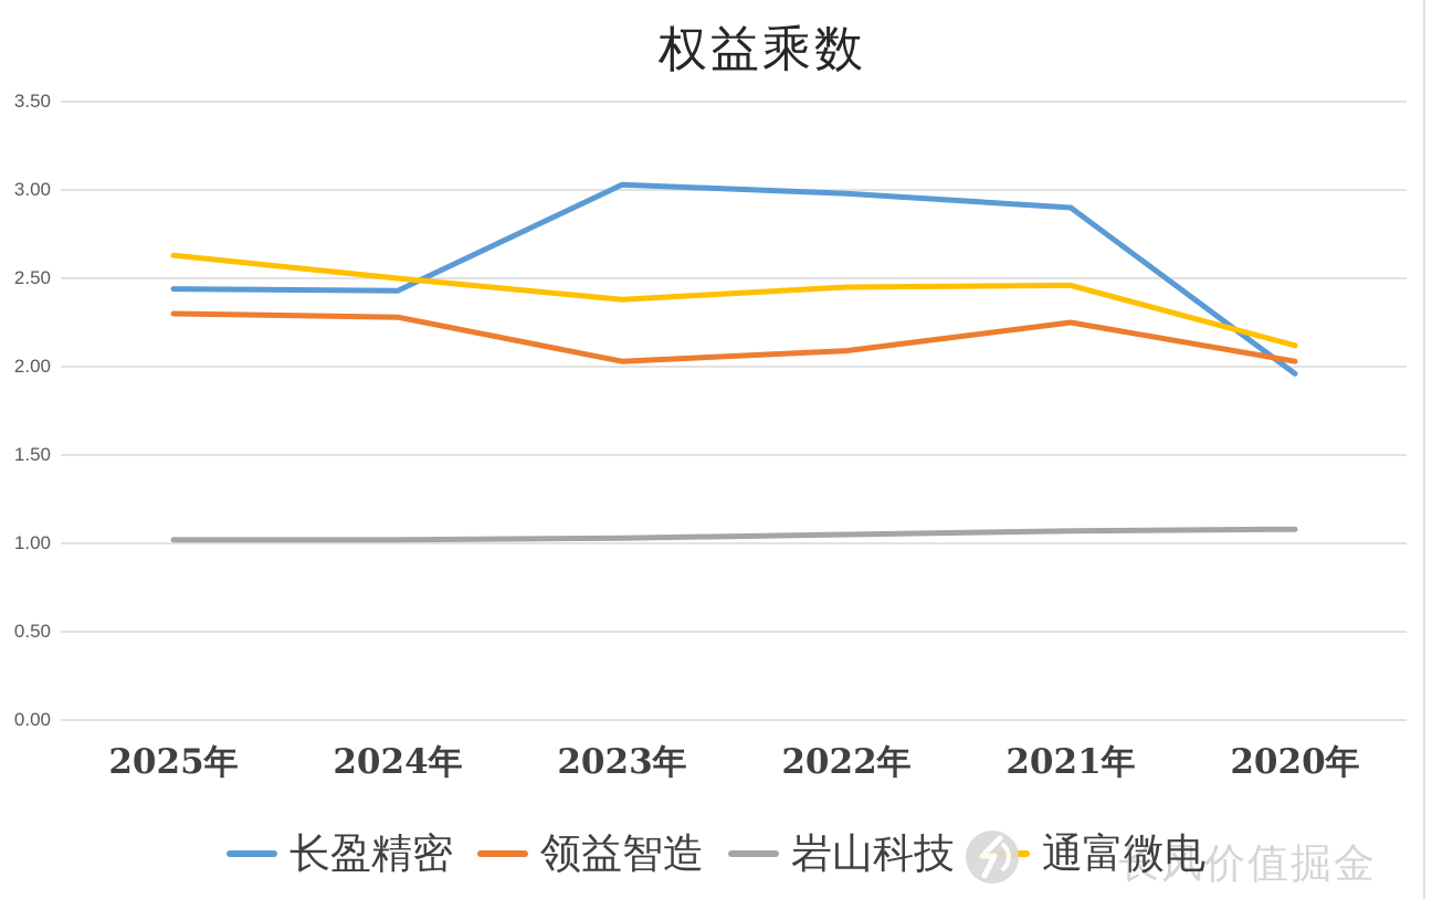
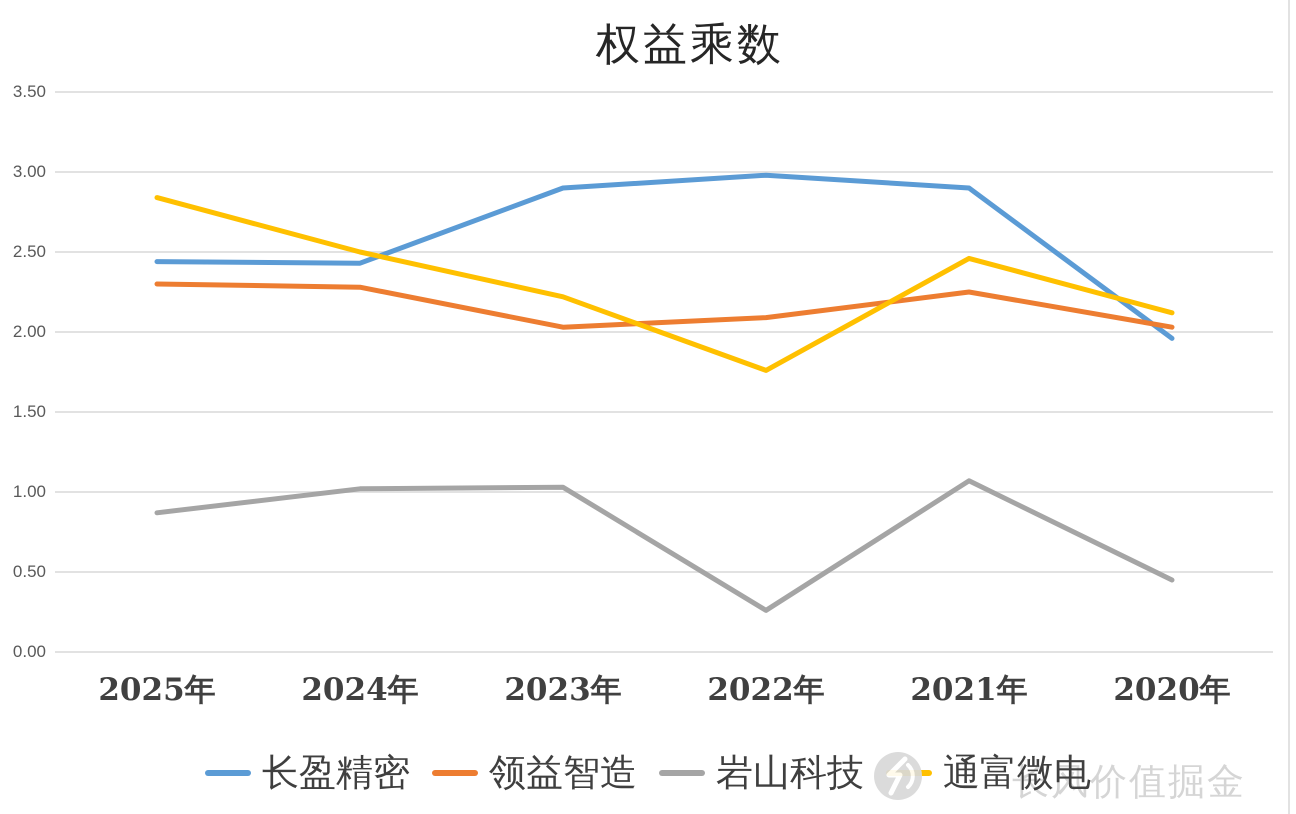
岩山科技/2025年: 1.02 -> 0.87
通富微电/2025年: 2.63 -> 2.84
长盈精密/2023年: 3.03 -> 2.90
通富微电/2023年: 2.38 -> 2.22
岩山科技/2022年: 1.05 -> 0.26
通富微电/2022年: 2.45 -> 1.76
岩山科技/2020年: 1.08 -> 0.45
